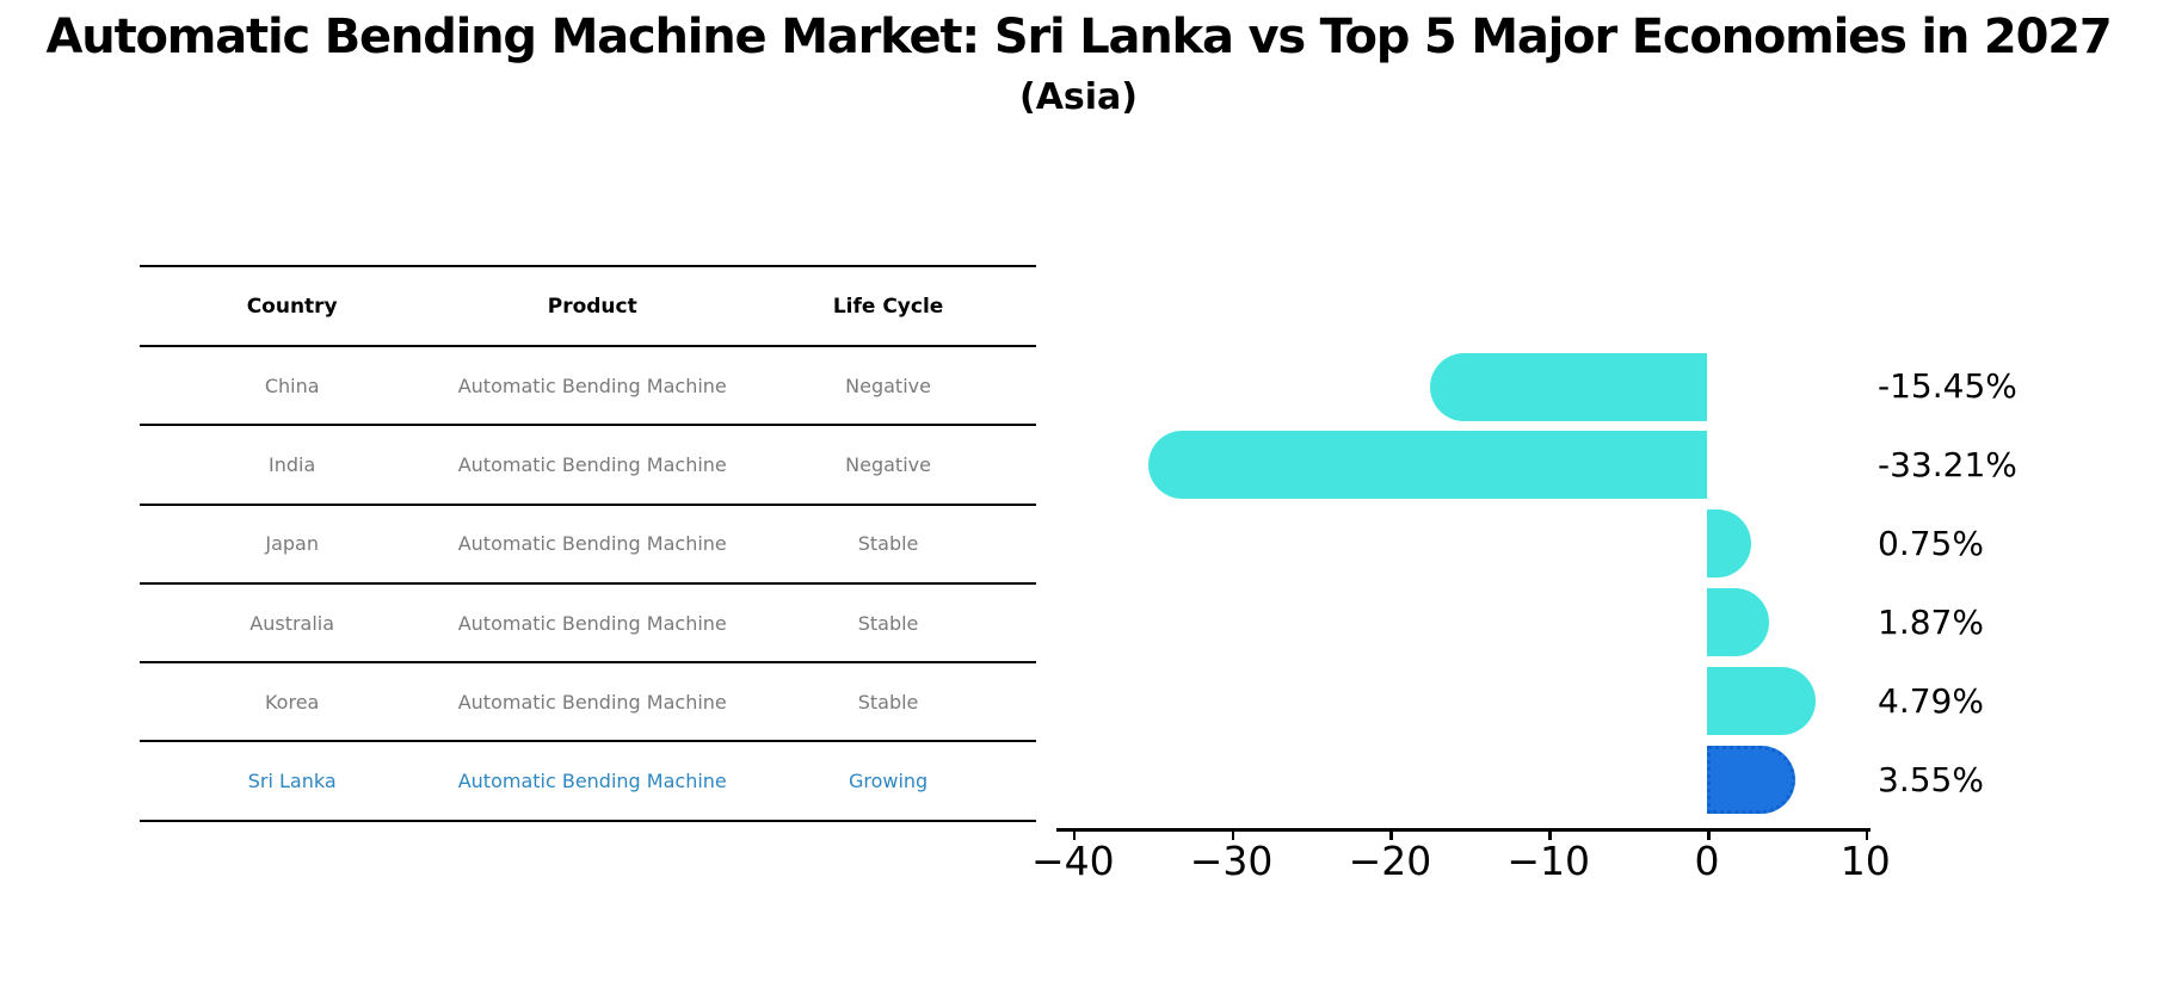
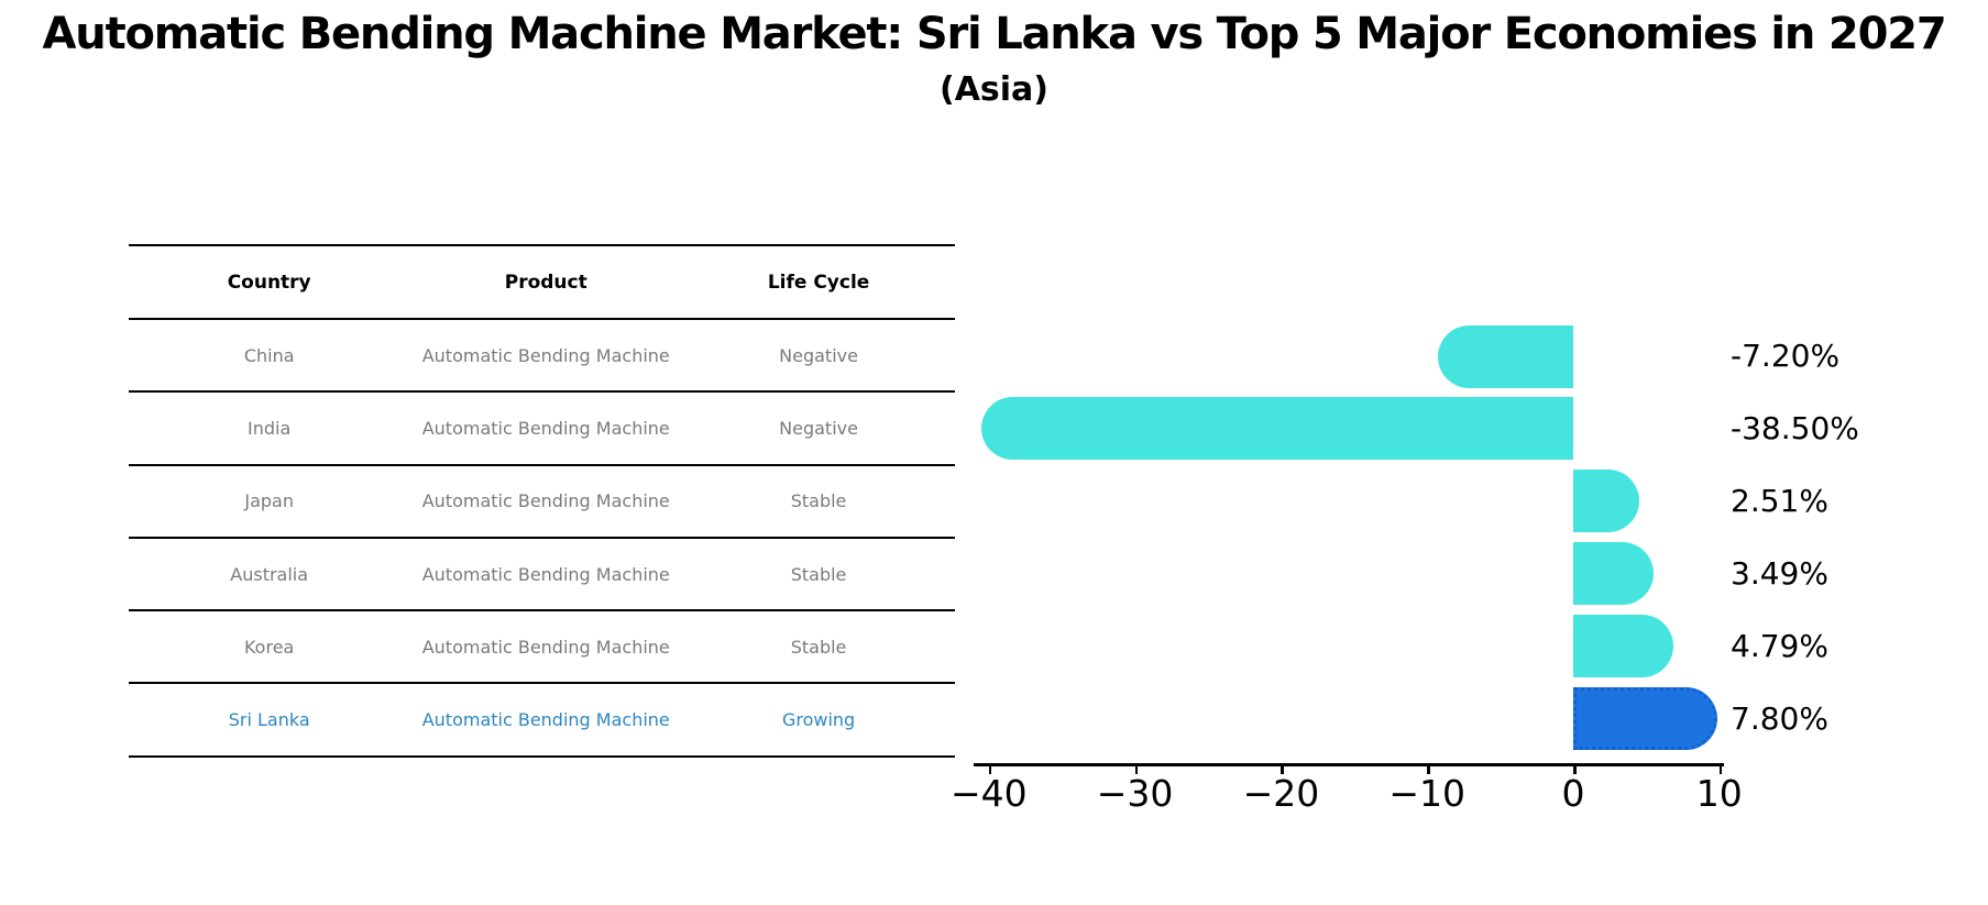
China: -15.45% -> -7.20%
India: -33.21% -> -38.50%
Japan: 0.75% -> 2.51%
Australia: 1.87% -> 3.49%
Sri Lanka: 3.55% -> 7.80%
